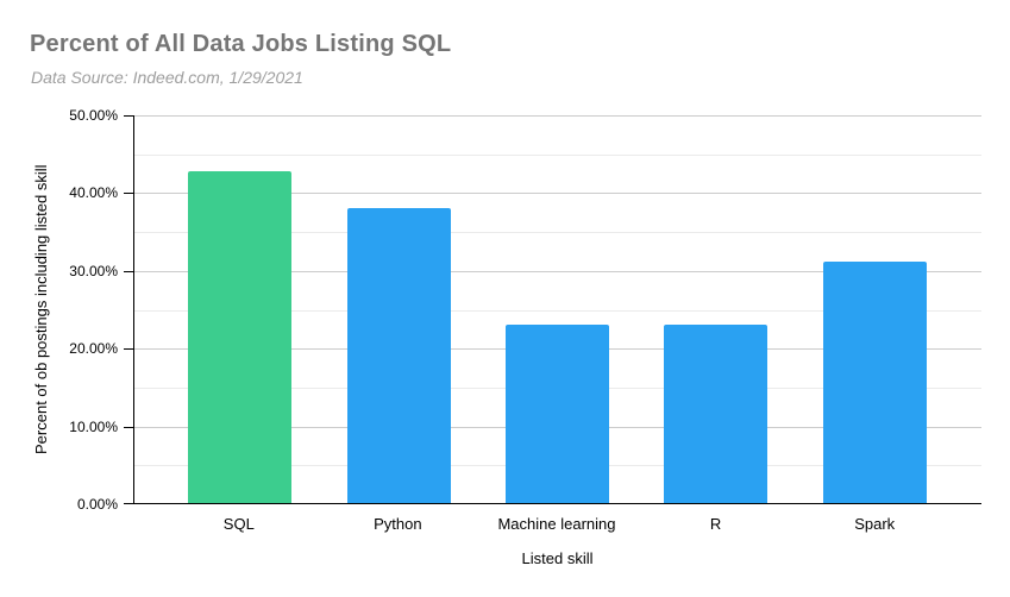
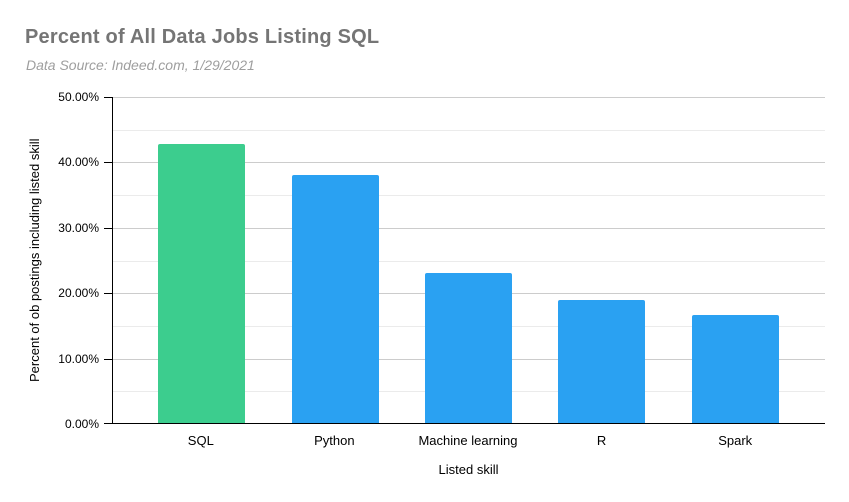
R: 23% -> 19%
Spark: 31% -> 16%
